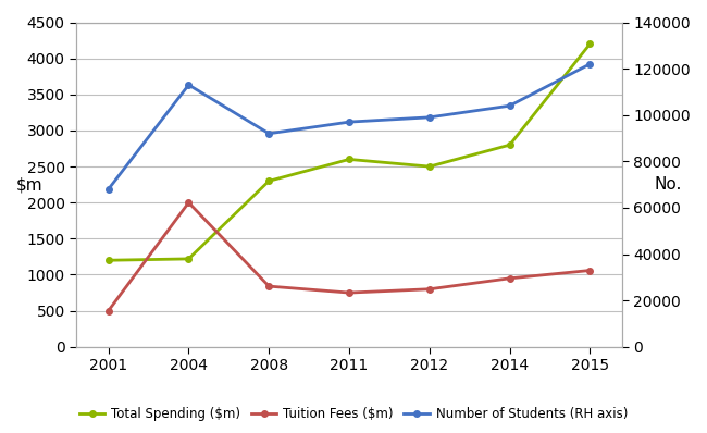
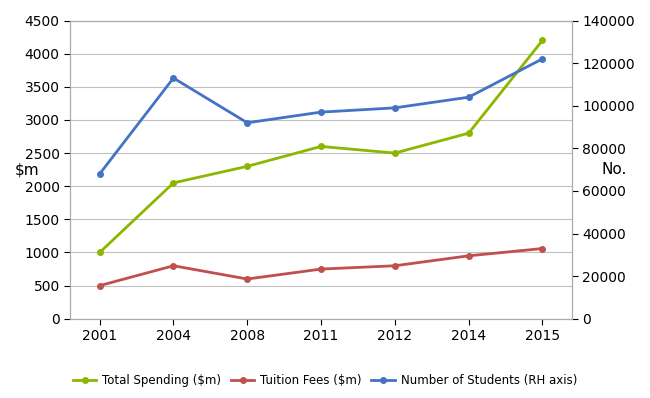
Total Spending ($m)/2001: 1200 -> 1000
Total Spending ($m)/2004: 1220 -> 2050
Tuition Fees ($m)/2004: 2000 -> 800
Tuition Fees ($m)/2008: 840 -> 600
